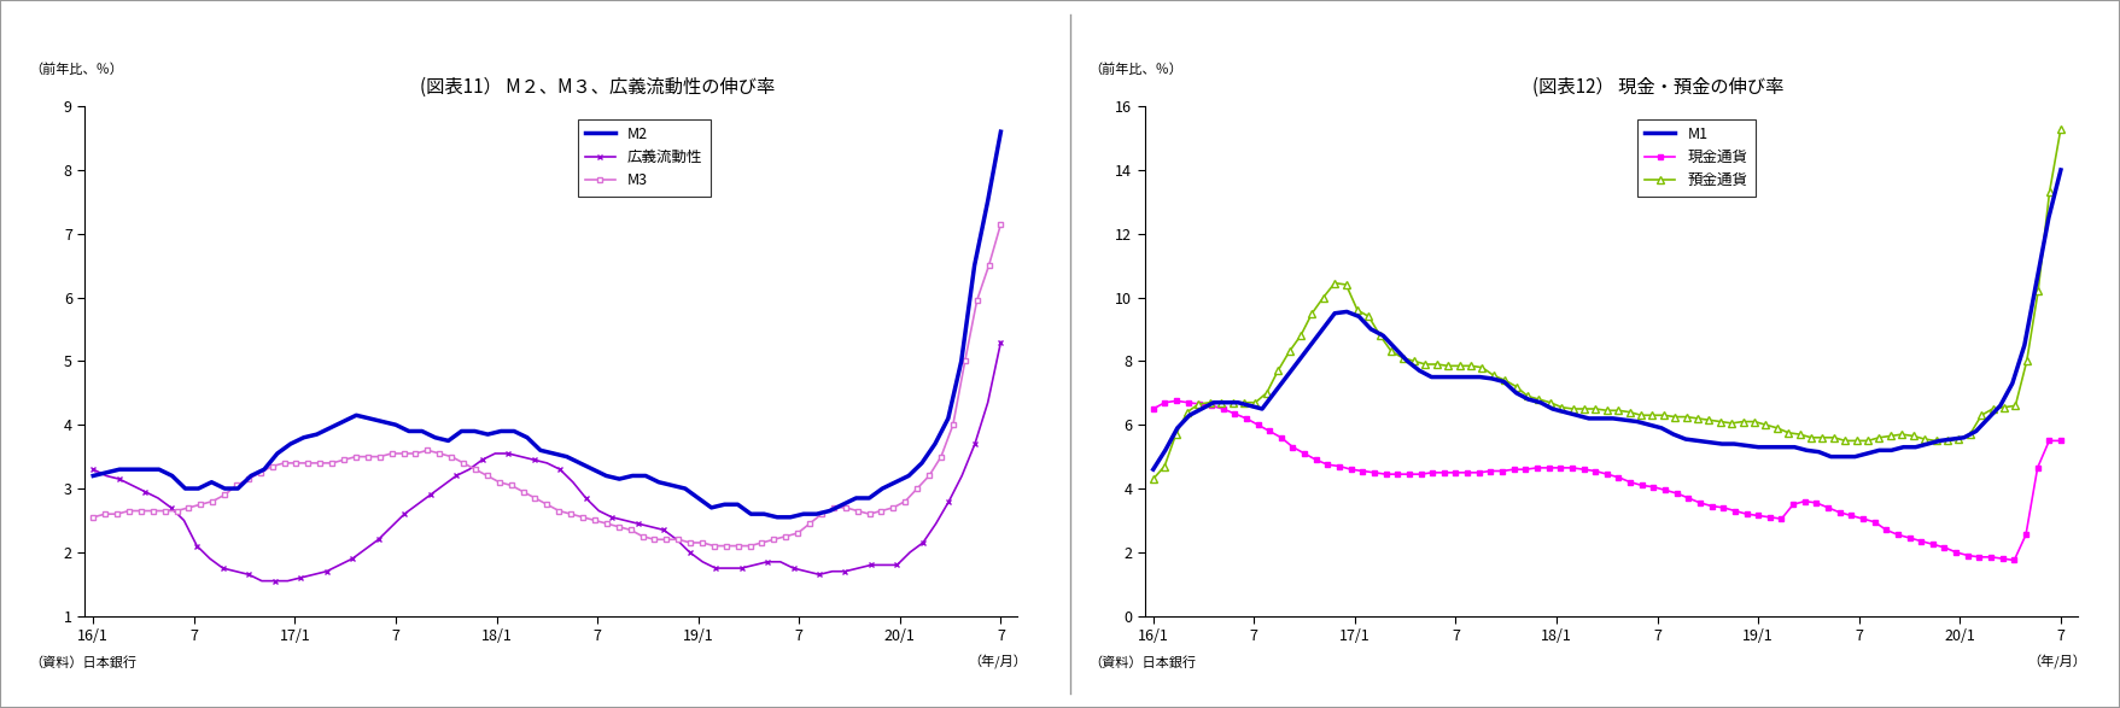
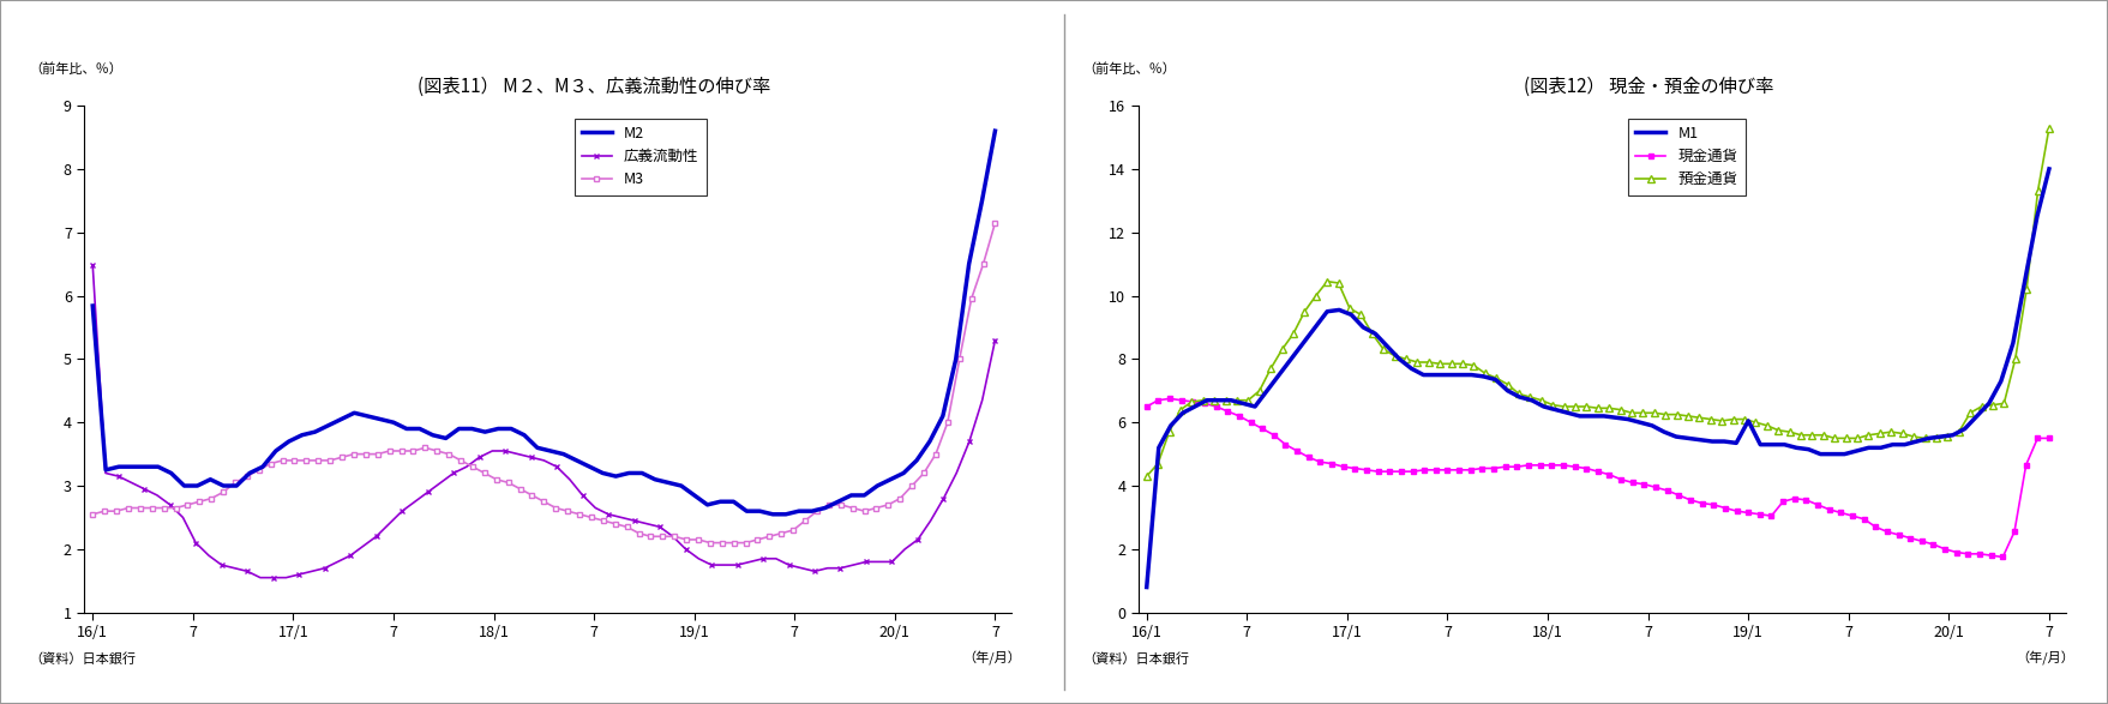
(図表11） M２、M３、広義流動性の伸び率/M2/16/1: 3.20 -> 5.84
(図表11） M２、M３、広義流動性の伸び率/広義流動性/16/1: 3.30 -> 6.48
(図表12） 現金・預金の伸び率/M1/16/1: 4.60 -> 0.80
(図表12） 現金・預金の伸び率/M1/19/1: 5.30 -> 6.05
